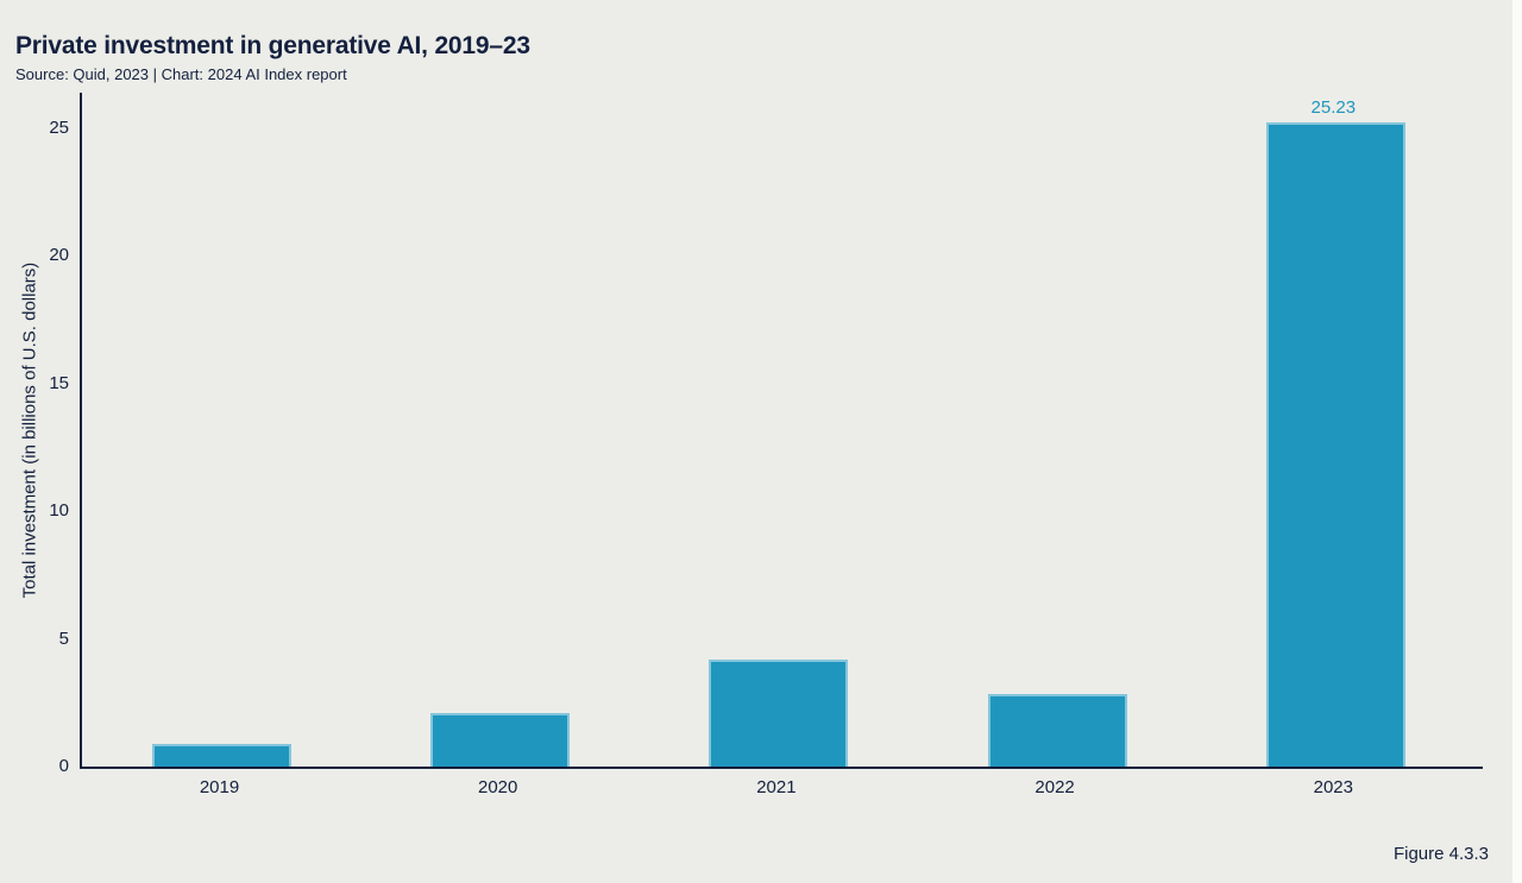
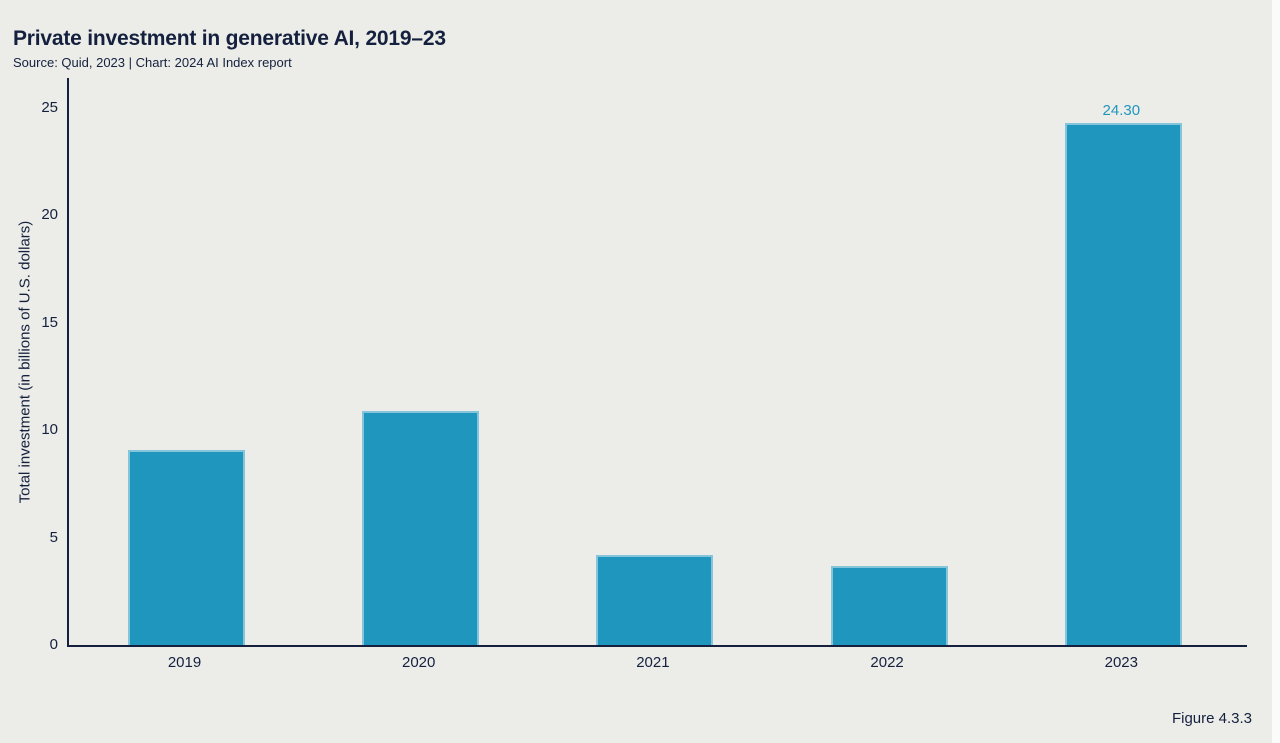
2019: 0.9 -> 9.1
2020: 2.1 -> 10.9
2022: 2.9 -> 3.7
2023: 25.23 -> 24.30
